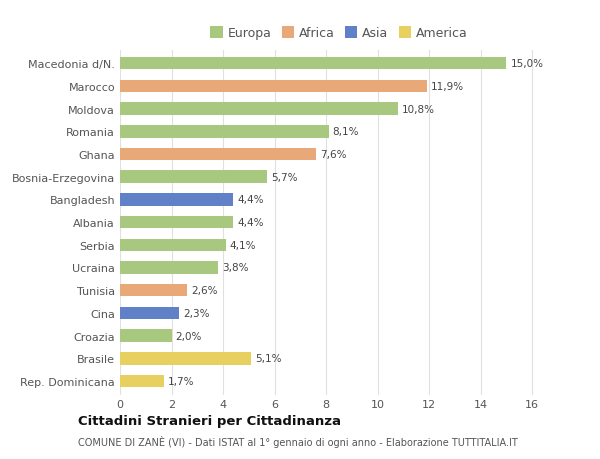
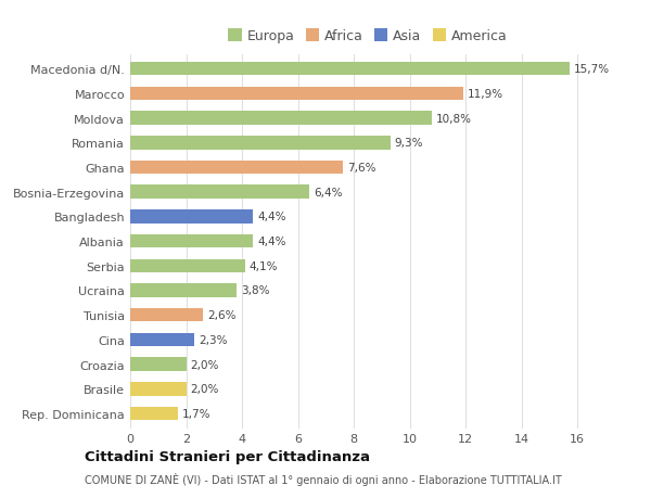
Macedonia d/N.: 15,0% -> 15,7%
Romania: 8,1% -> 9,3%
Bosnia-Erzegovina: 5,7% -> 6,4%
Brasile: 5,1% -> 2,0%
